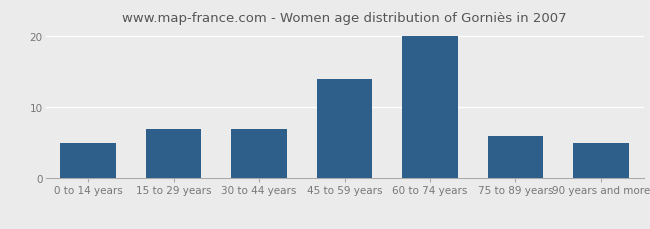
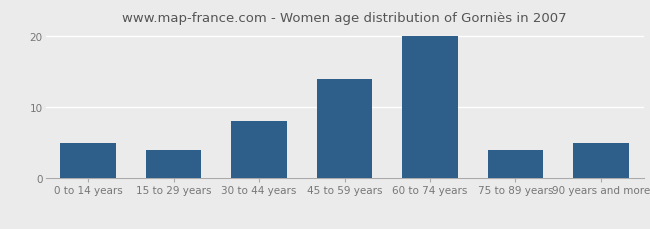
15 to 29 years: 7 -> 4
30 to 44 years: 7 -> 8
75 to 89 years: 6 -> 4
